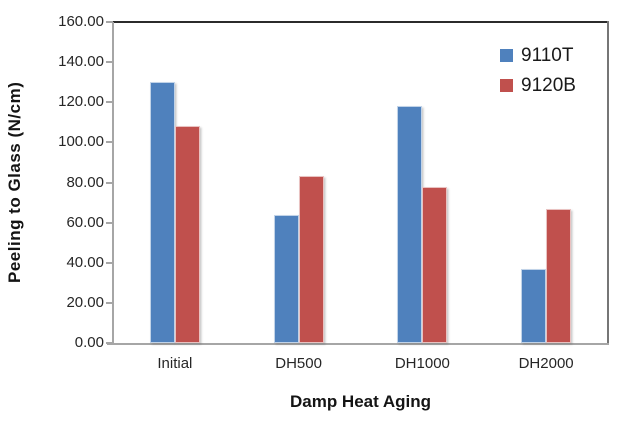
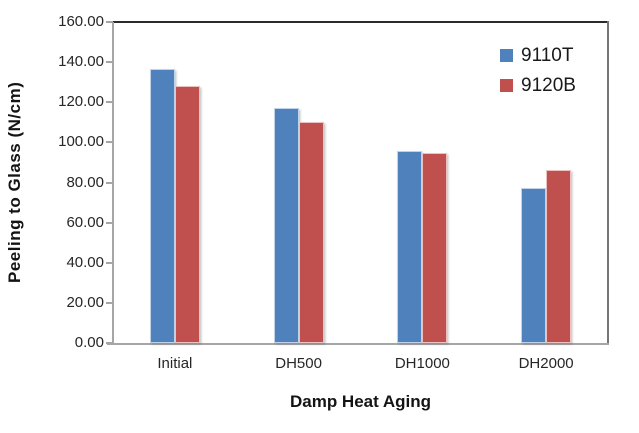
9110T/Initial: 130 -> 136
9120B/Initial: 108 -> 128
9110T/DH500: 64 -> 117
9120B/DH500: 83 -> 110
9110T/DH1000: 118 -> 96
9120B/DH1000: 78 -> 94
9110T/DH2000: 37 -> 78
9120B/DH2000: 67 -> 86
